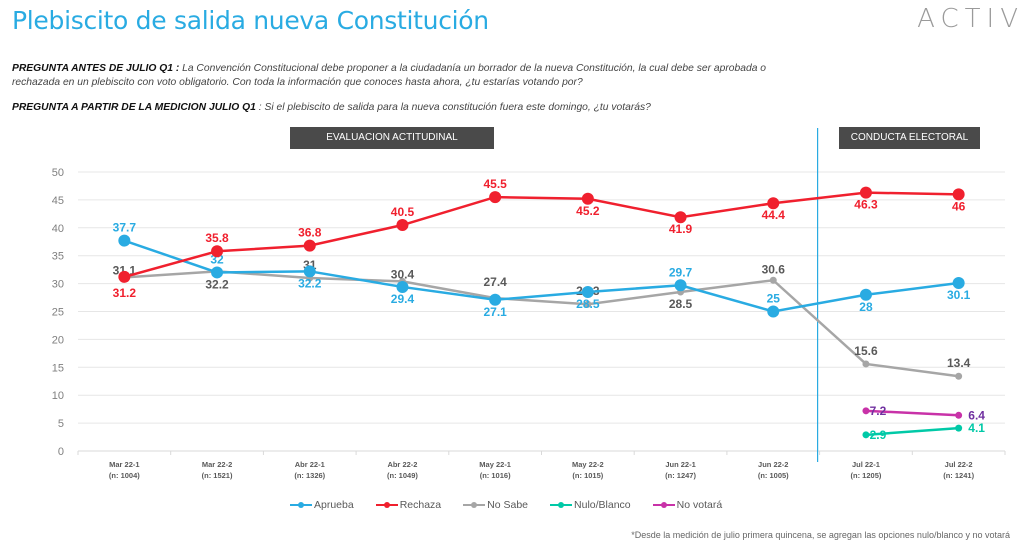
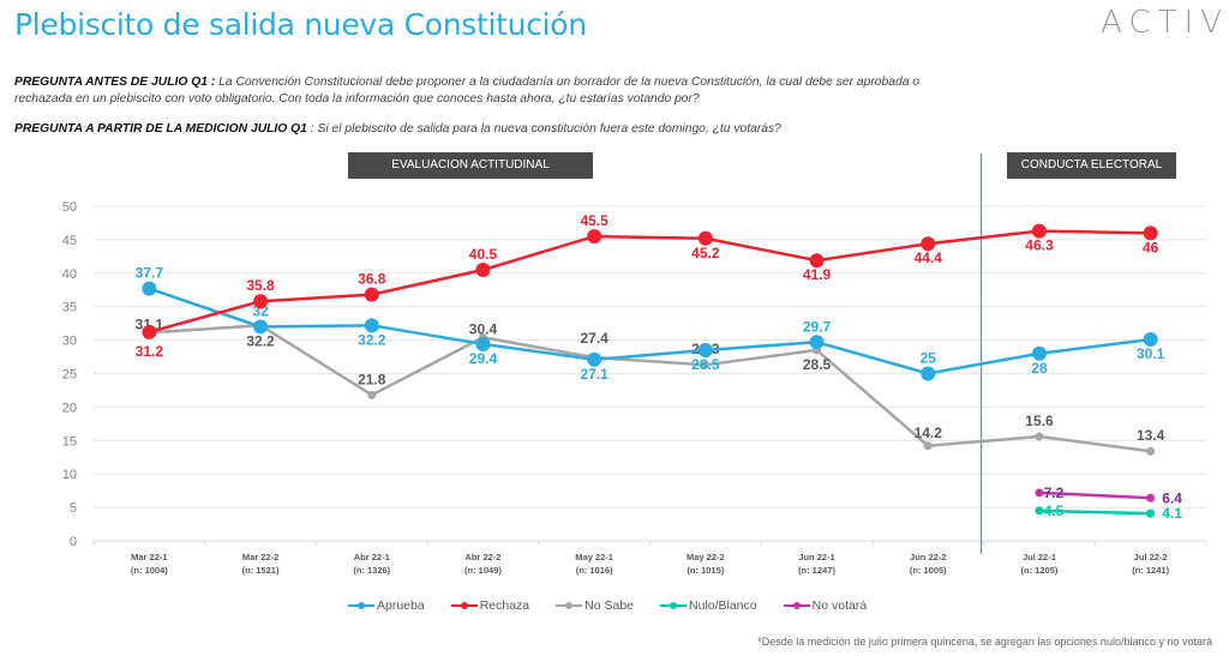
No Sabe/Abr 22-1: 31 -> 21.8
No Sabe/Jun 22-2: 30.6 -> 14.2
Nulo/Blanco/Jul 22-1: 2.9 -> 4.5
